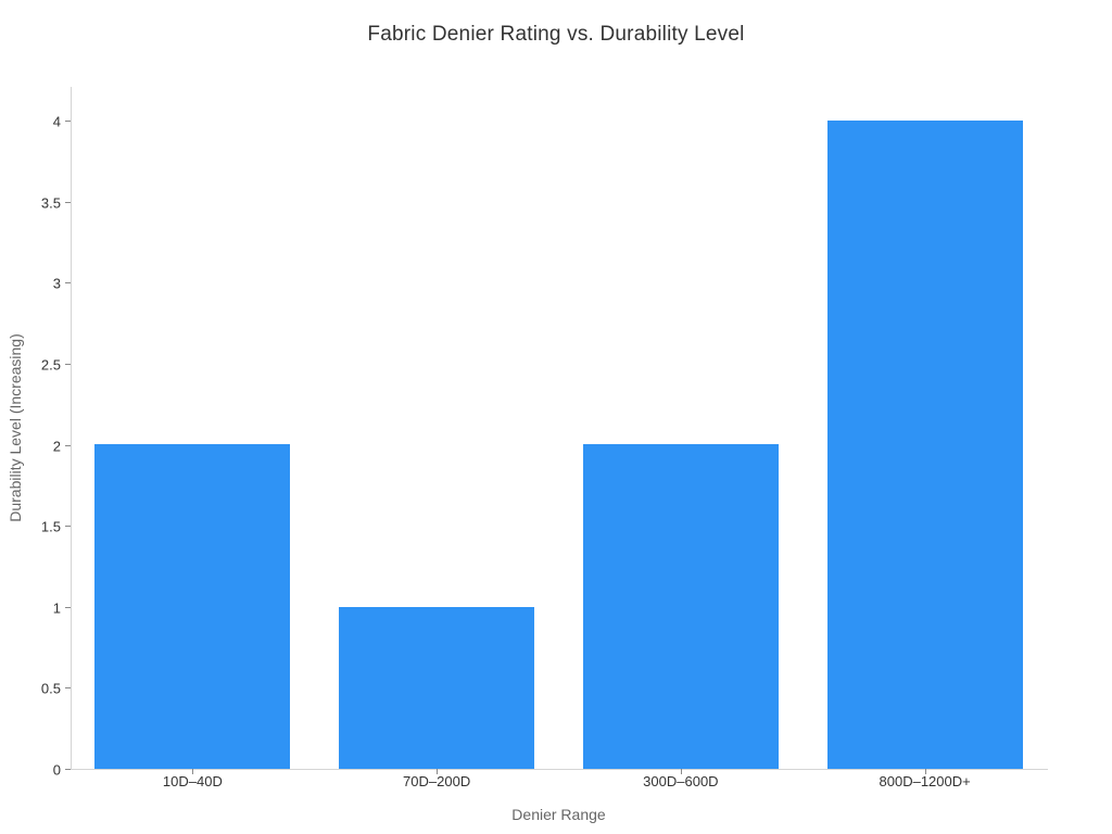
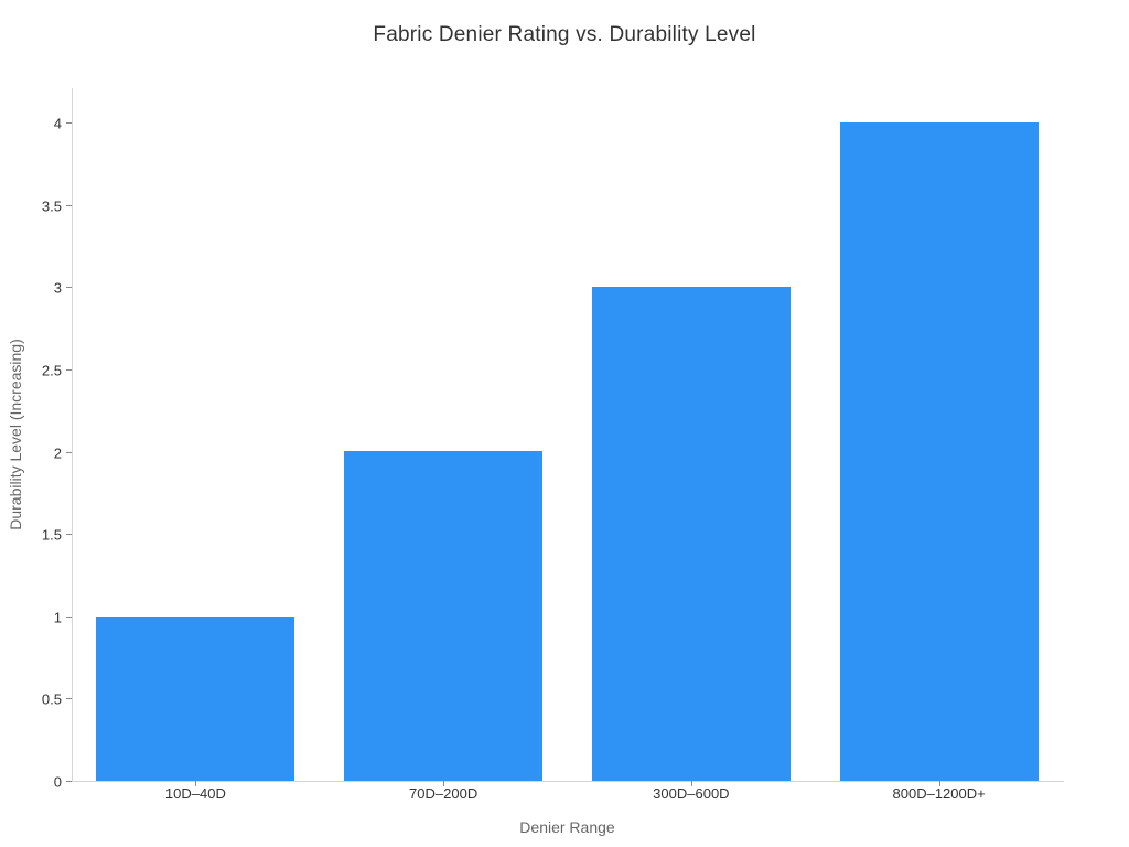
10D–40D: 2 -> 1
70D–200D: 1 -> 2
300D–600D: 2 -> 3
